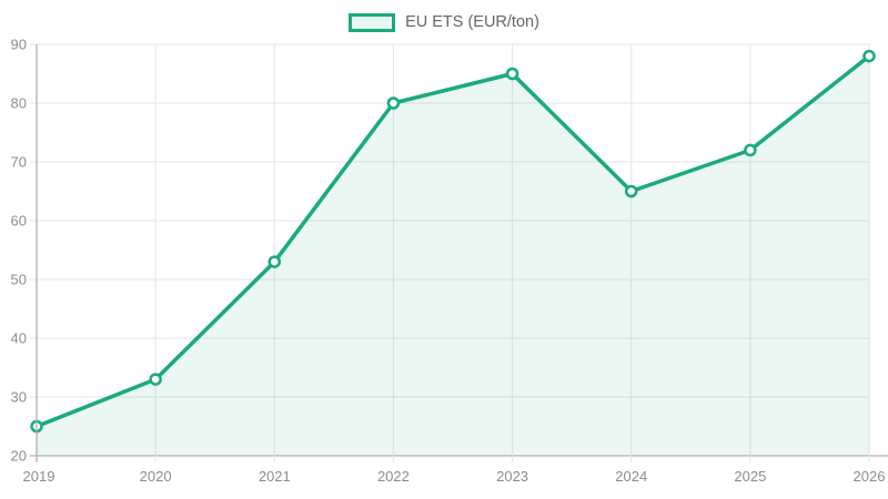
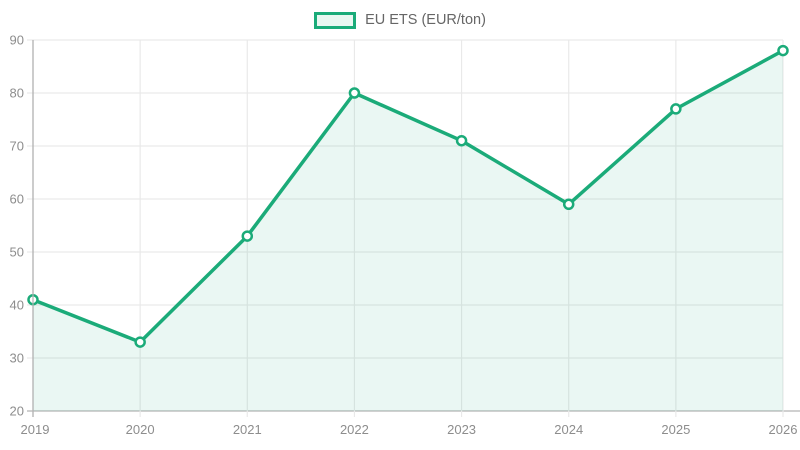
2019: 25 -> 41
2023: 85 -> 71
2024: 65 -> 59
2025: 72 -> 77
